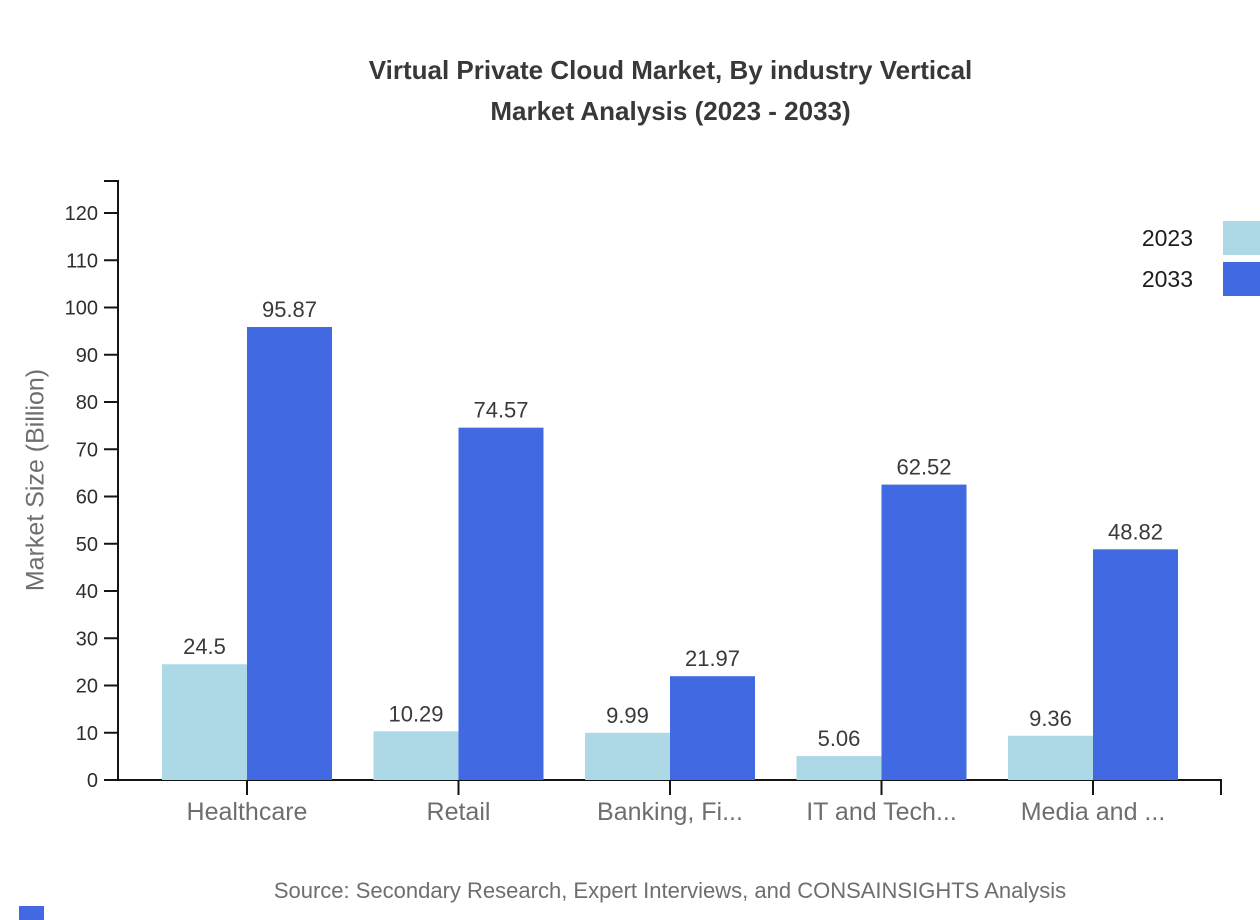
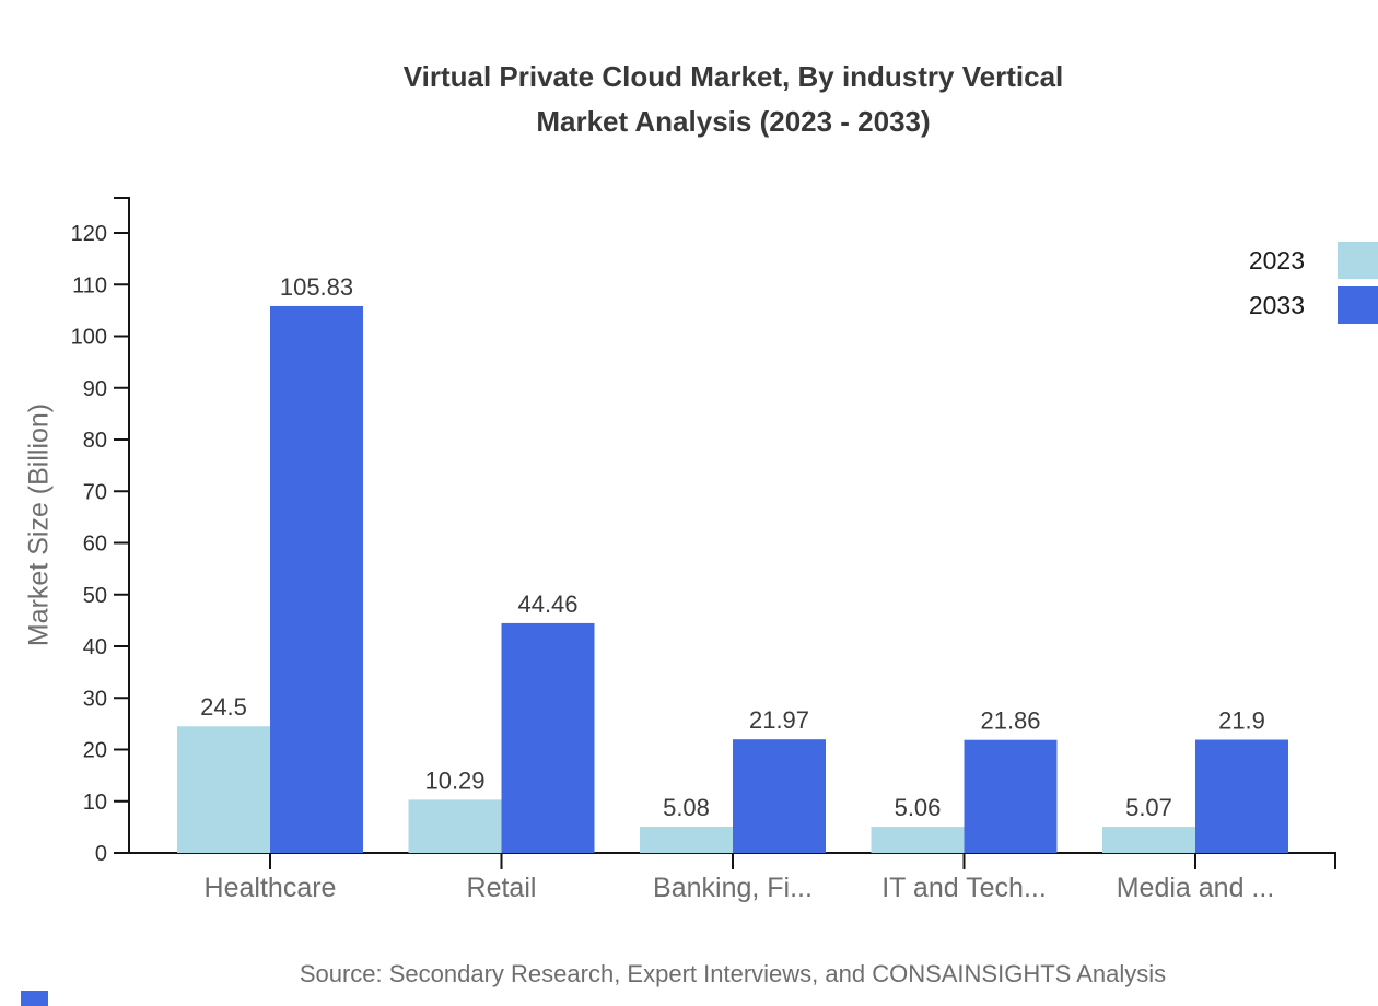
2033/Healthcare: 95.87 -> 105.83
2033/Retail: 74.57 -> 44.46
2023/Banking, Fi...: 9.99 -> 5.08
2033/IT and Tech...: 62.52 -> 21.86
2023/Media and ...: 9.36 -> 5.07
2033/Media and ...: 48.82 -> 21.9
